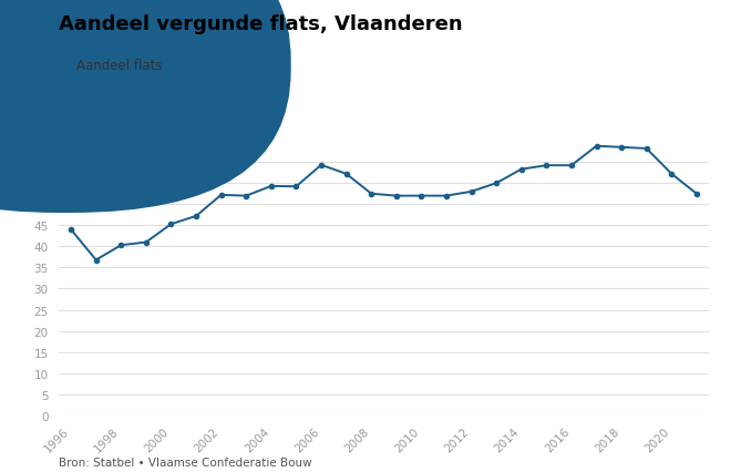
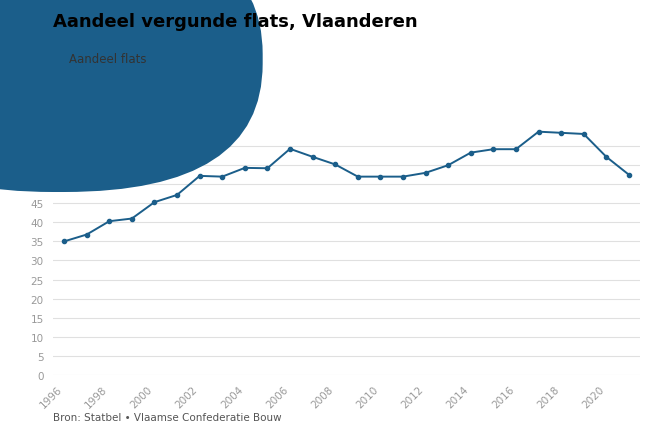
1996: 44.0 -> 35.0
2008: 52.5 -> 55.2
